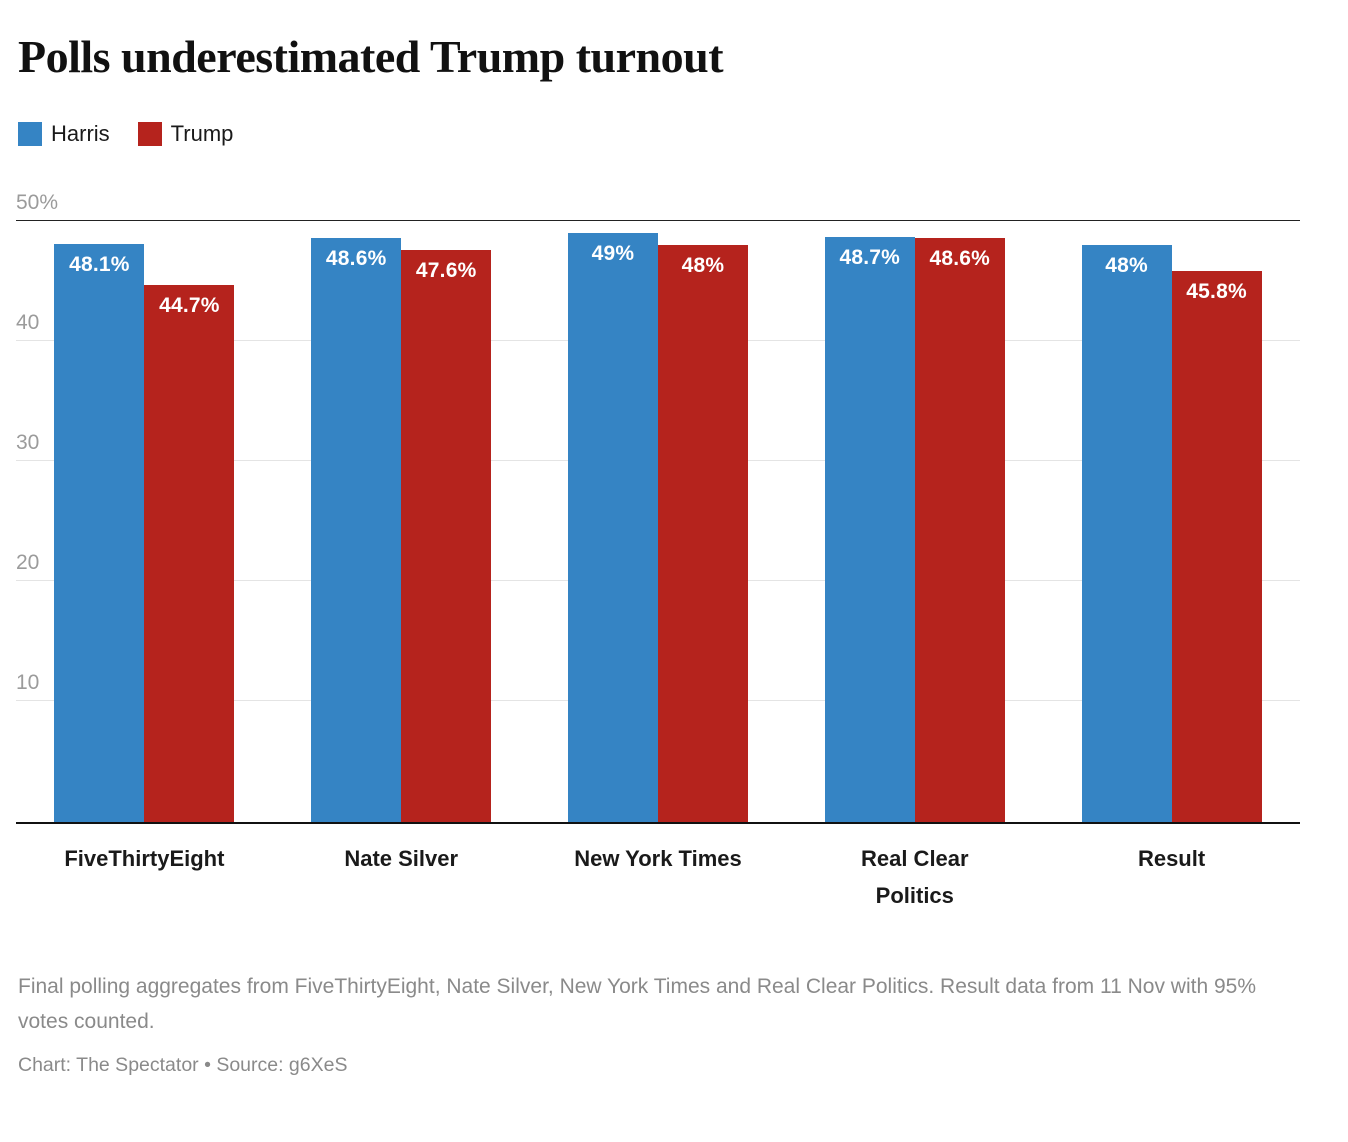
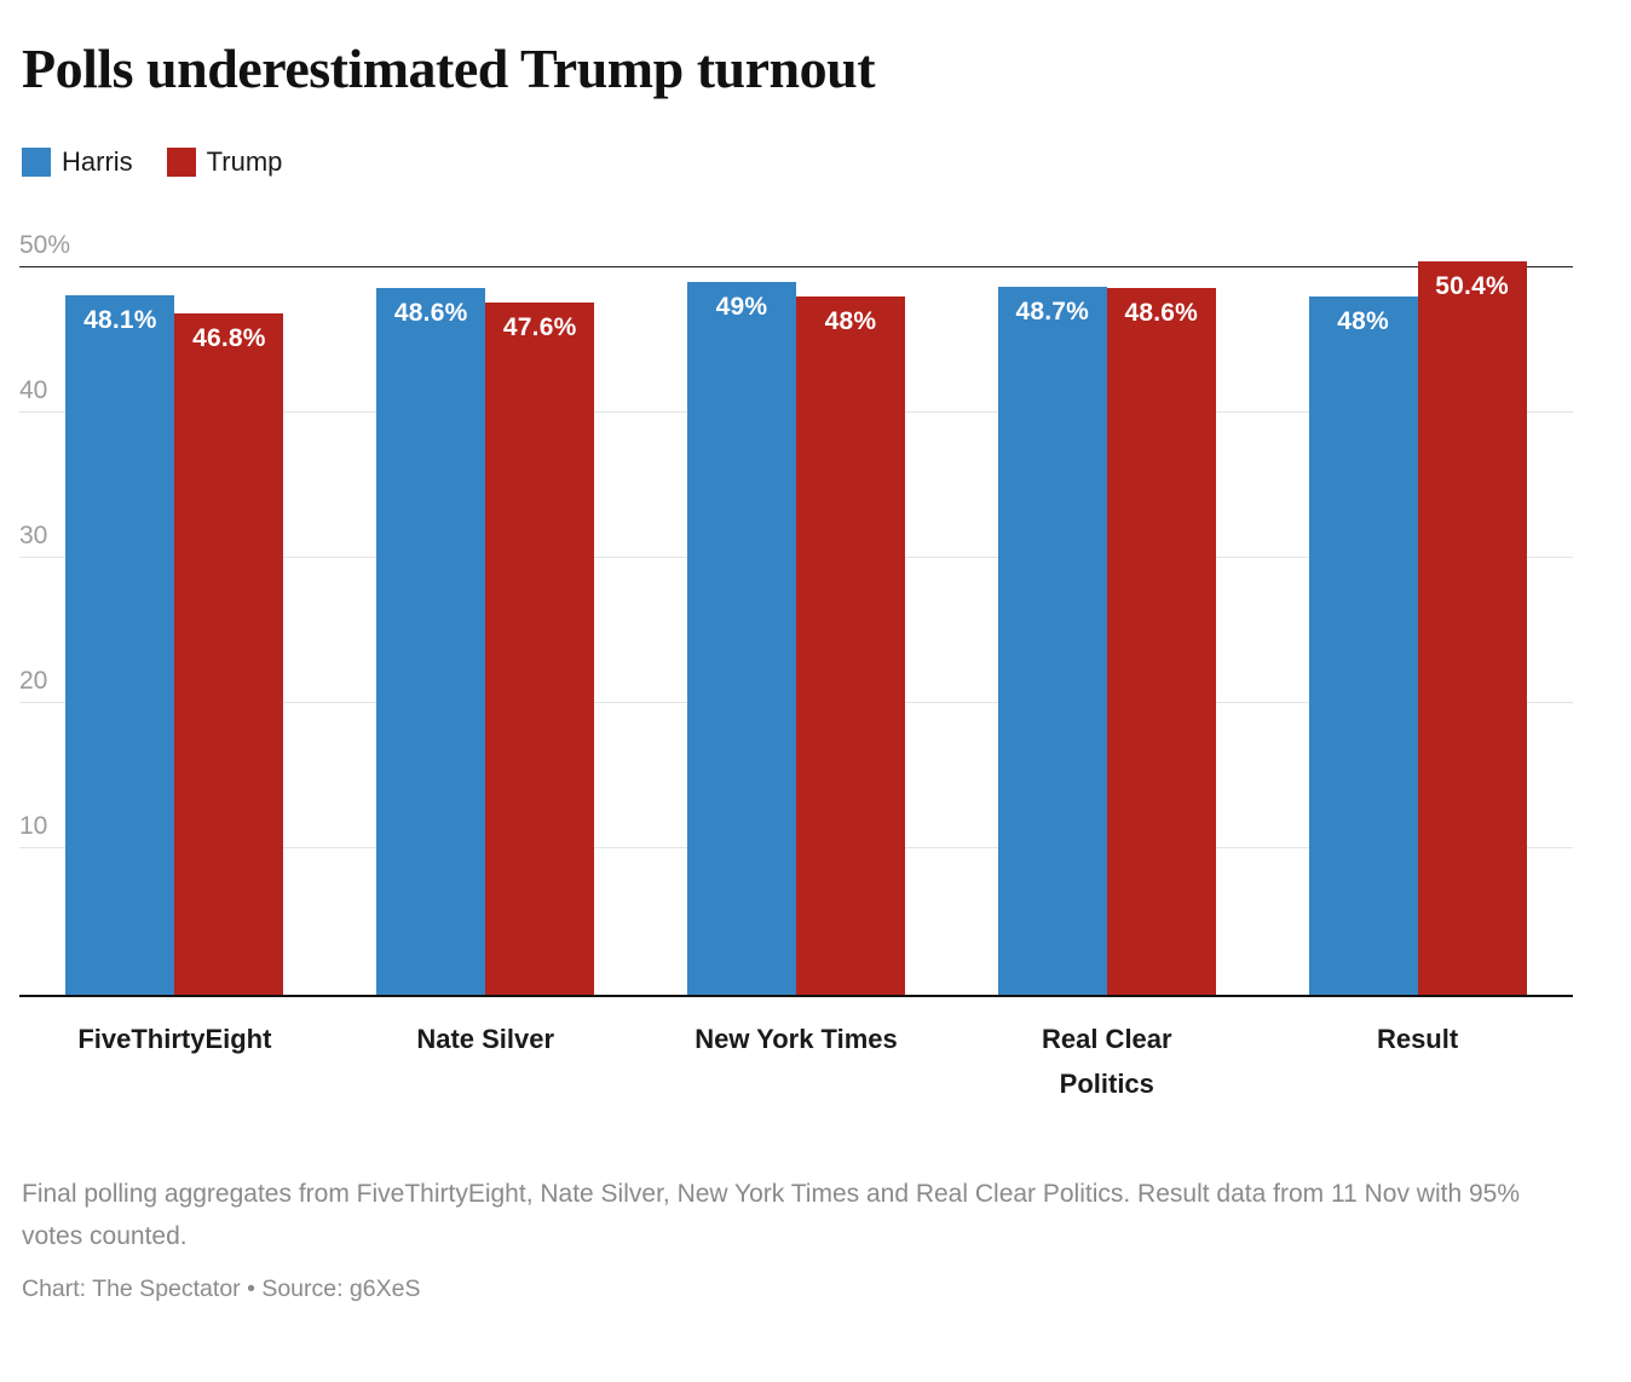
Trump/FiveThirtyEight: 44.7% -> 46.8%
Trump/Result: 45.8% -> 50.4%
